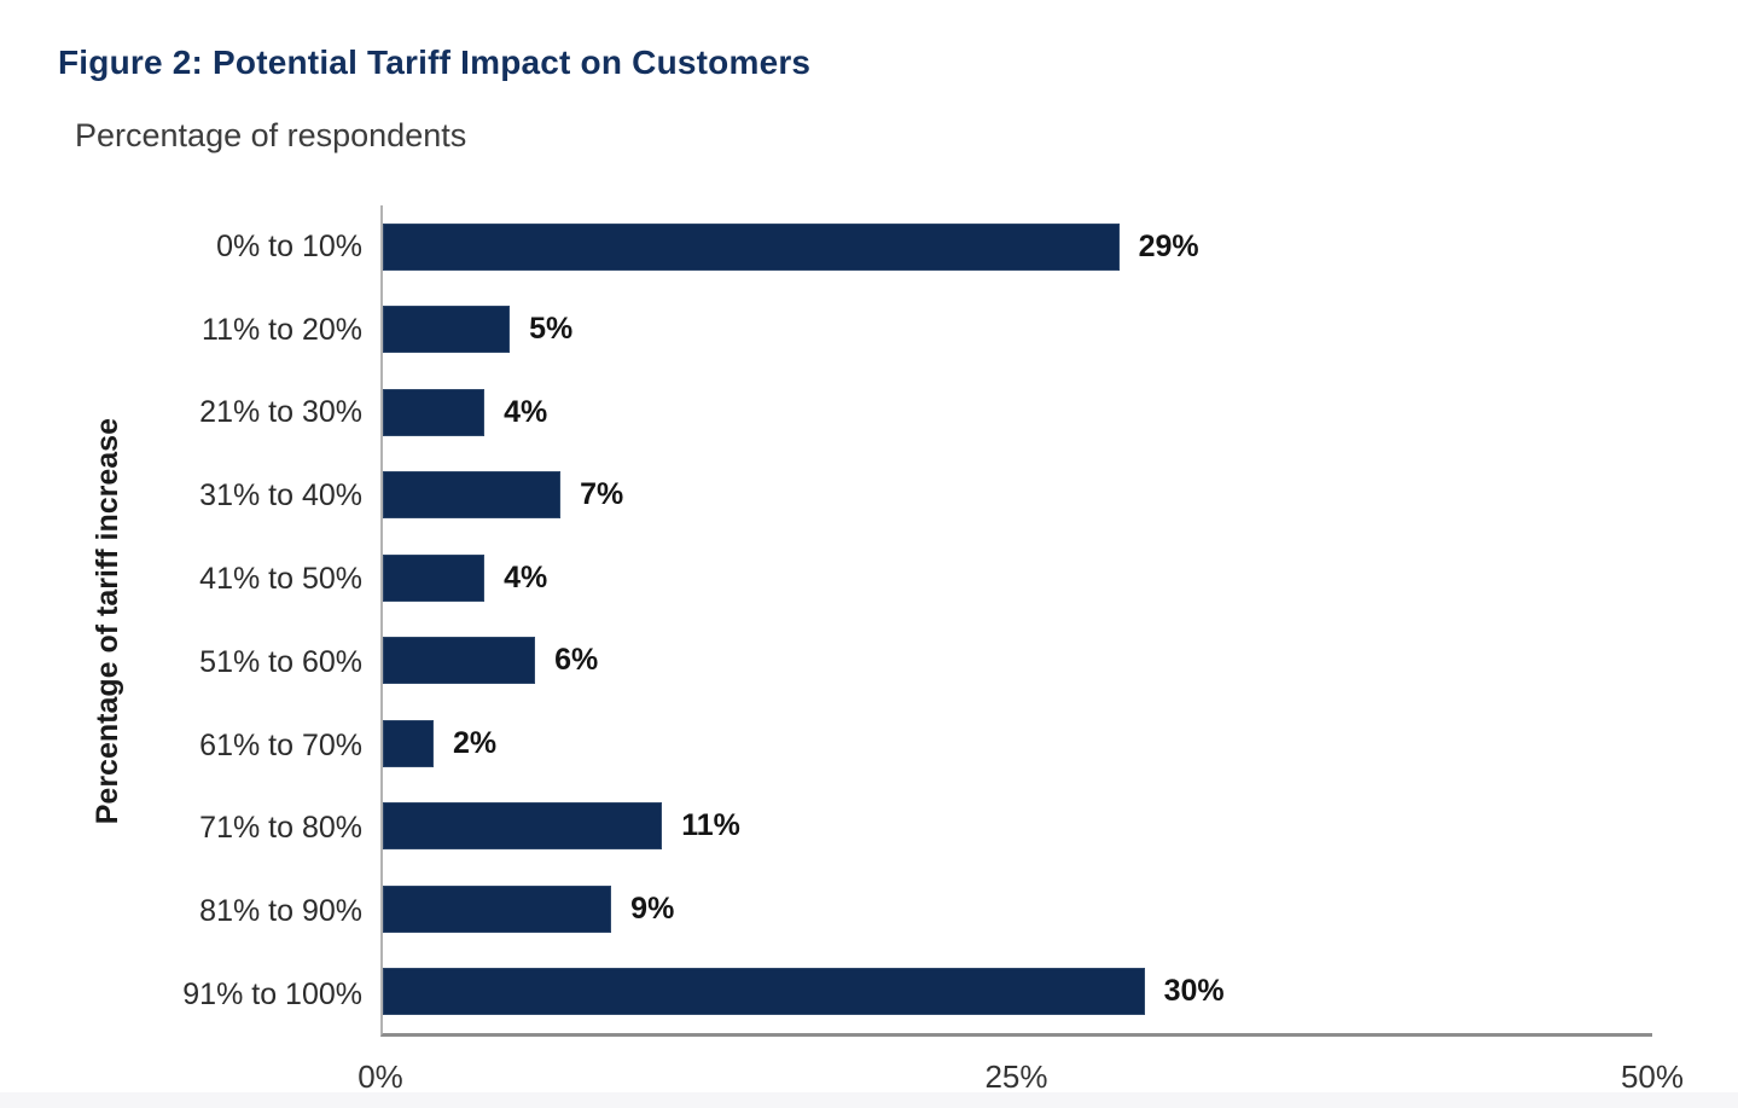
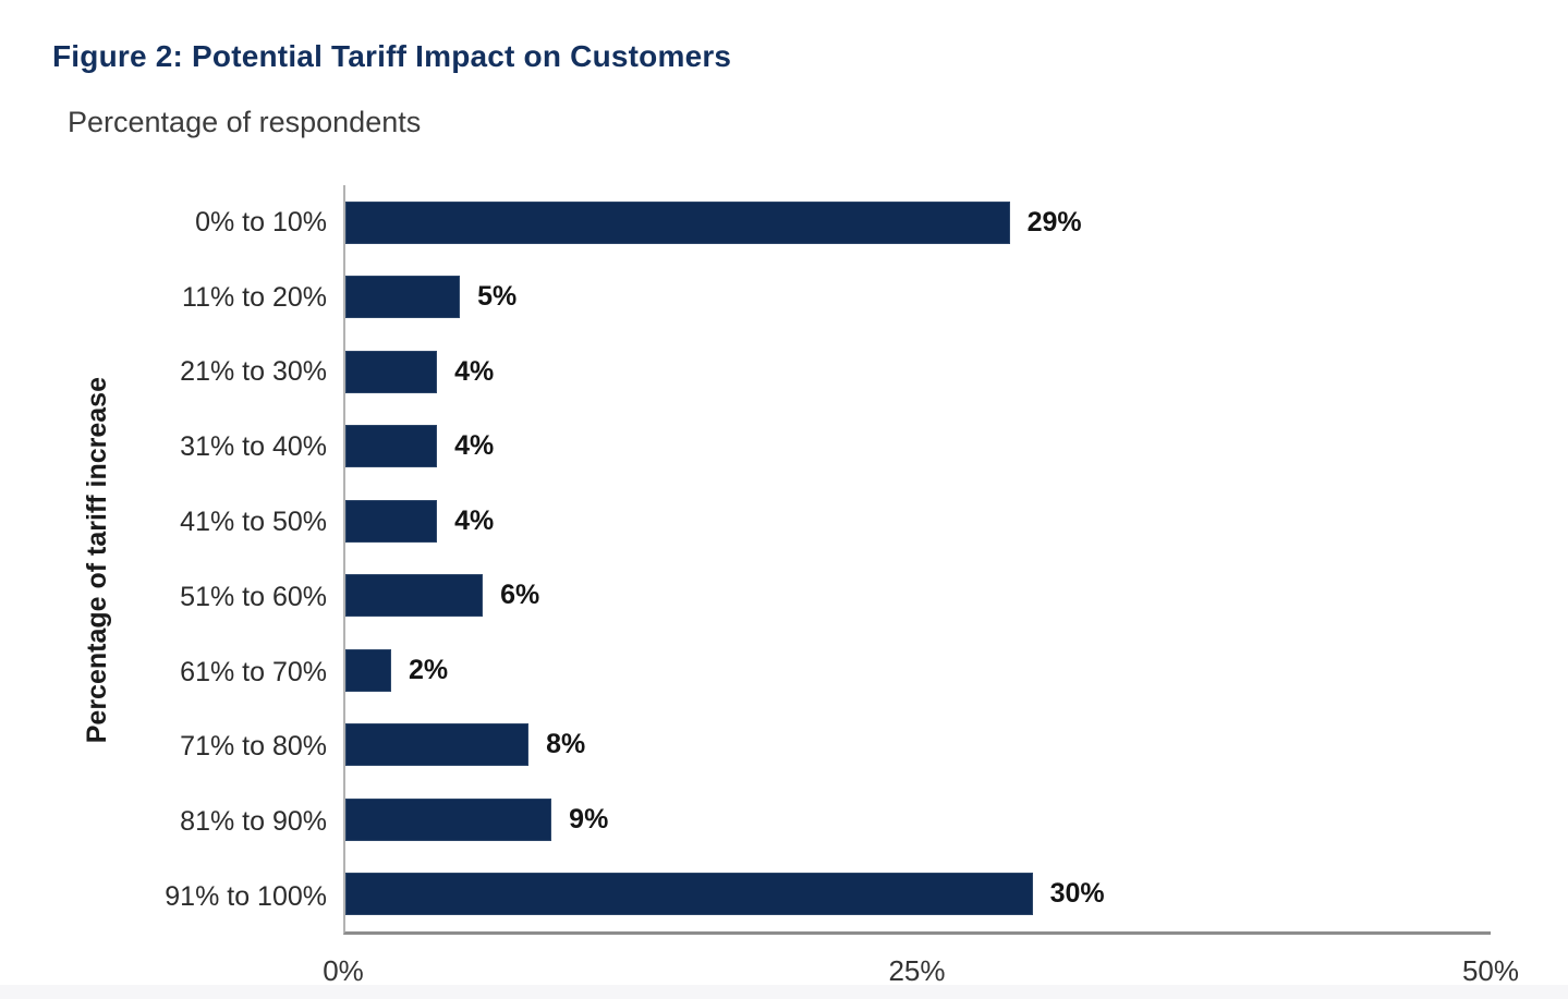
31% to 40%: 7% -> 4%
71% to 80%: 11% -> 8%
